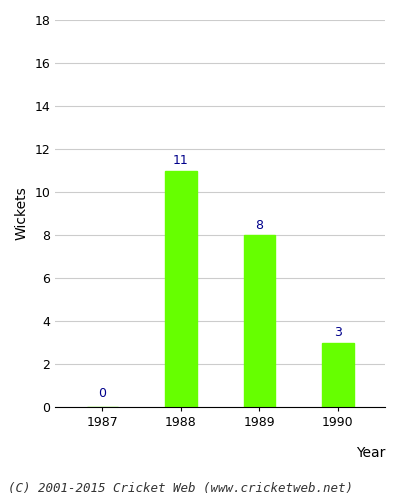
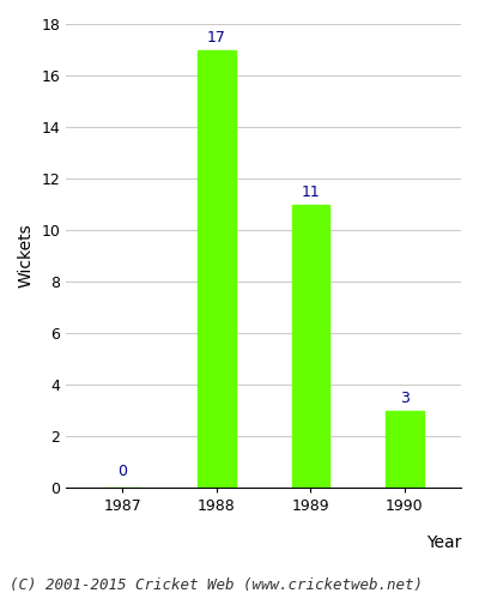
1988: 11 -> 17
1989: 8 -> 11
